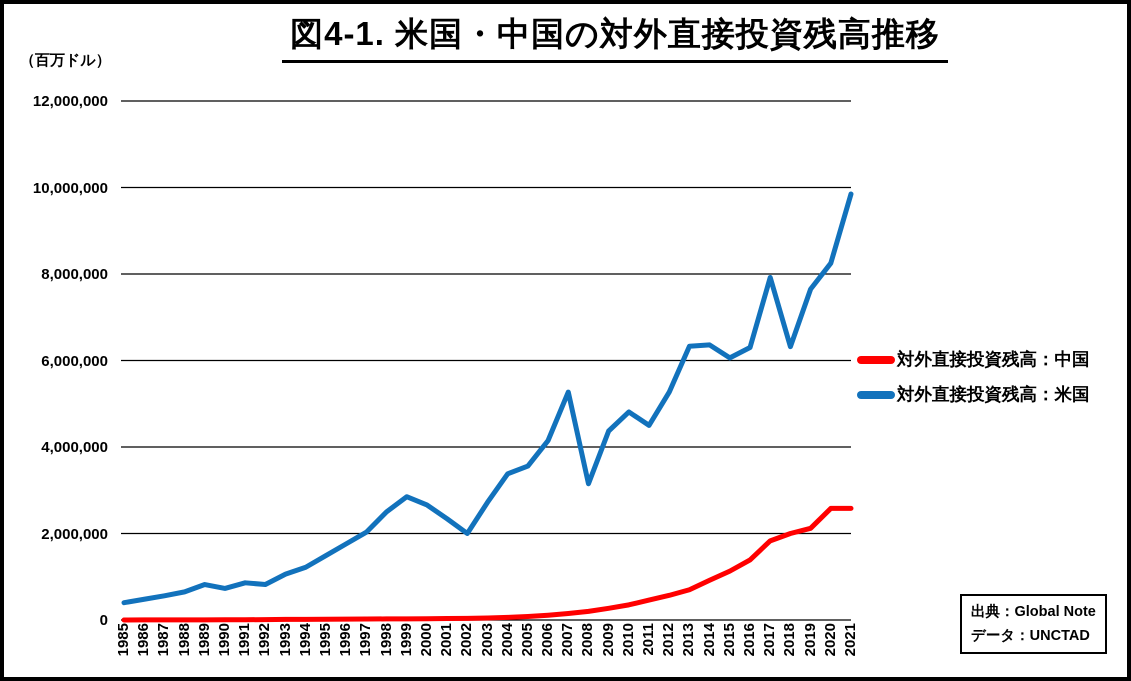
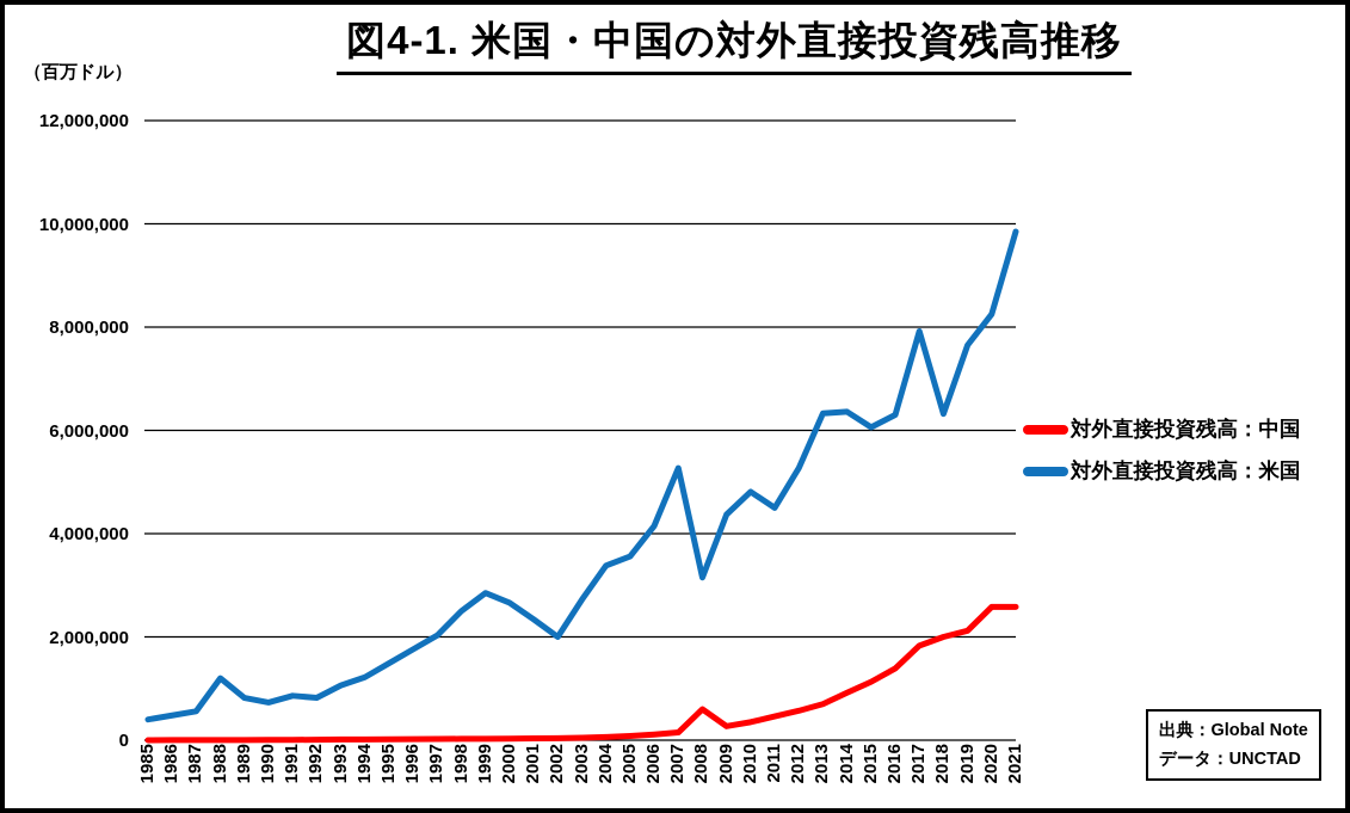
対外直接投資残高：米国/1988: 600000 -> 1200000
対外直接投資残高：中国/2008: 200000 -> 600000
